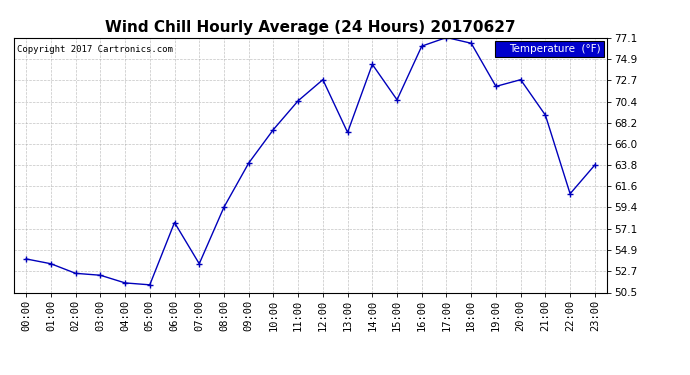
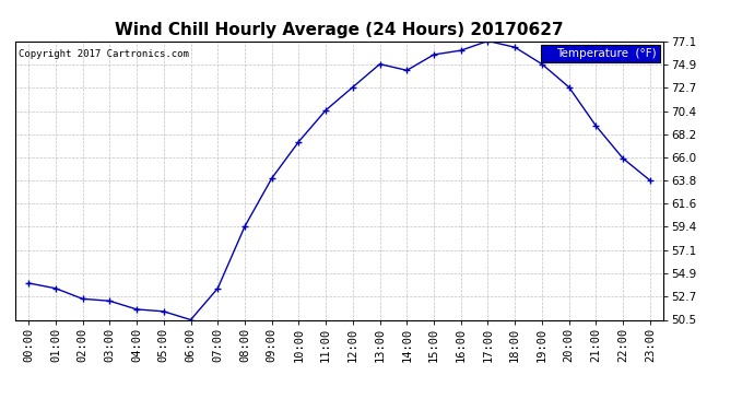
06:00: 57.8 -> 50.5
13:00: 67.2 -> 74.9
15:00: 70.6 -> 75.8
19:00: 72.0 -> 74.9
22:00: 60.8 -> 65.9
